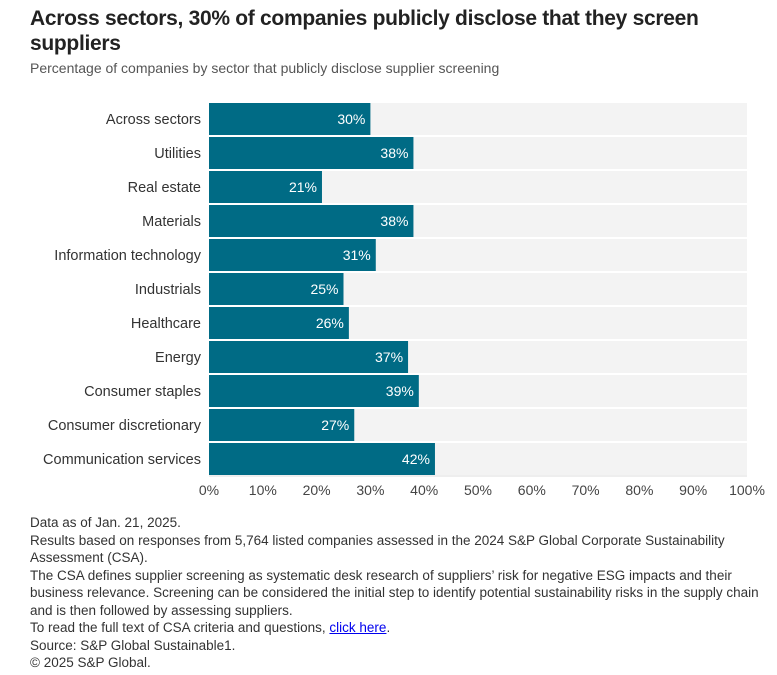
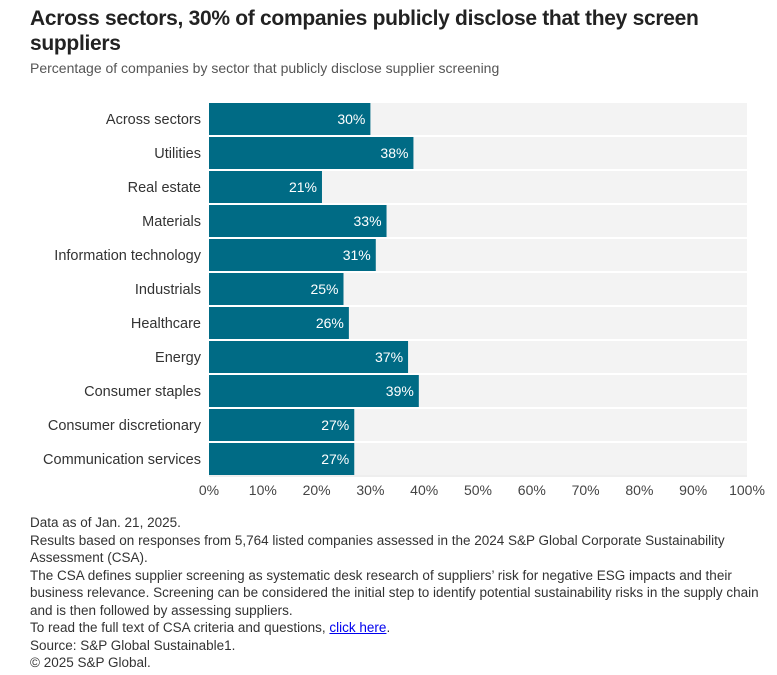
Materials: 38% -> 33%
Communication services: 42% -> 27%
